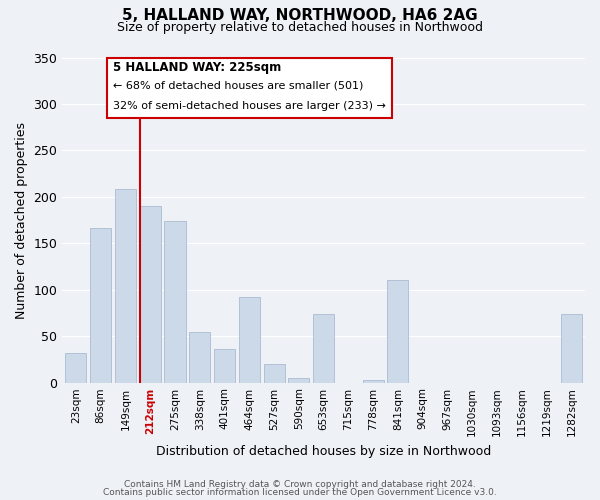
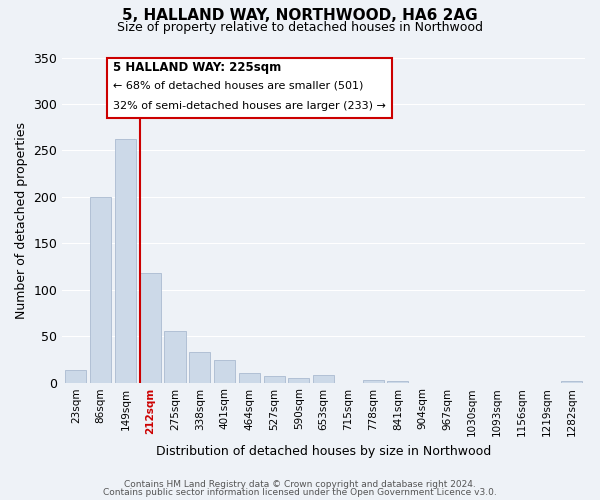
23sqm: 32 -> 13
86sqm: 166 -> 200
149sqm: 208 -> 262
212sqm: 190 -> 118
275sqm: 174 -> 55
338sqm: 54 -> 33
401sqm: 36 -> 24
464sqm: 92 -> 10
527sqm: 20 -> 7
653sqm: 74 -> 8
841sqm: 110 -> 2
1282sqm: 74 -> 2
